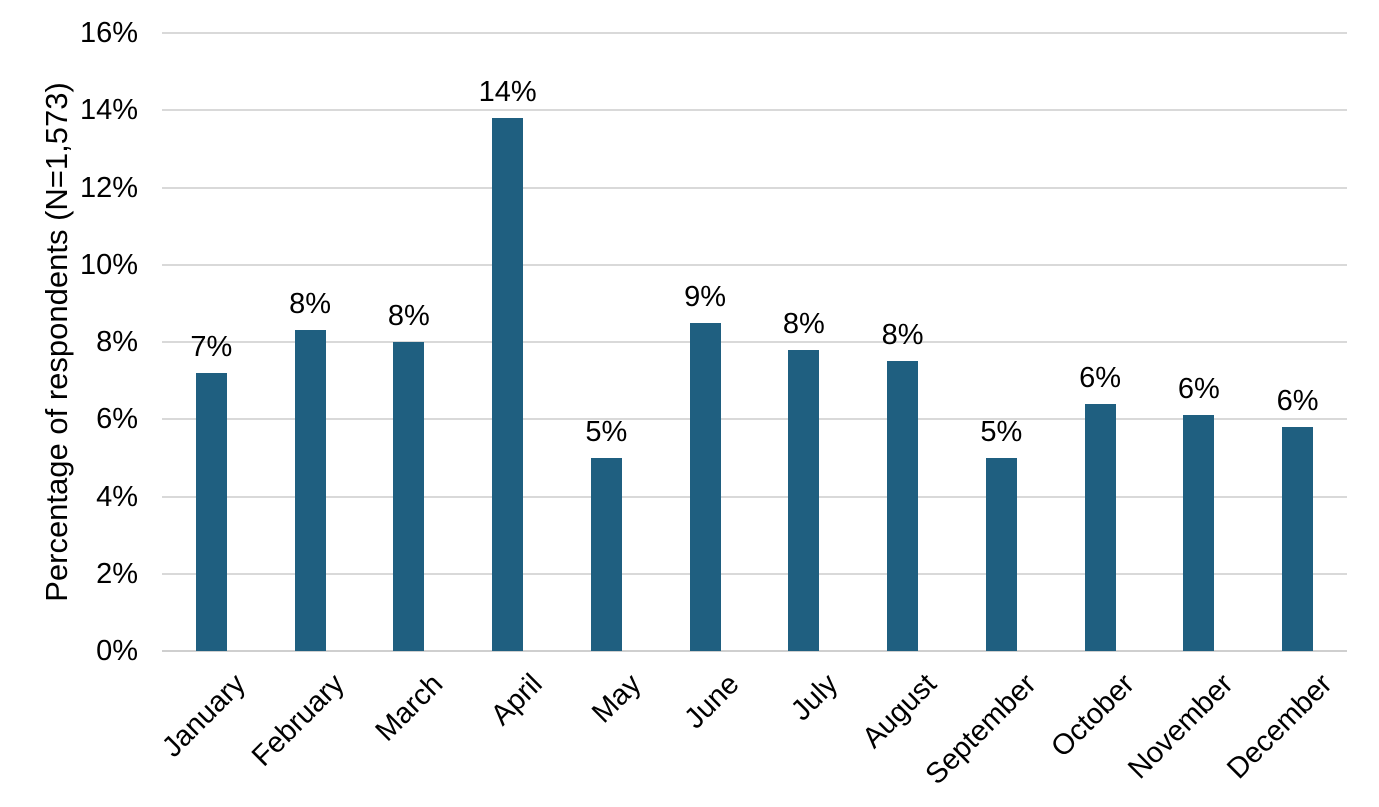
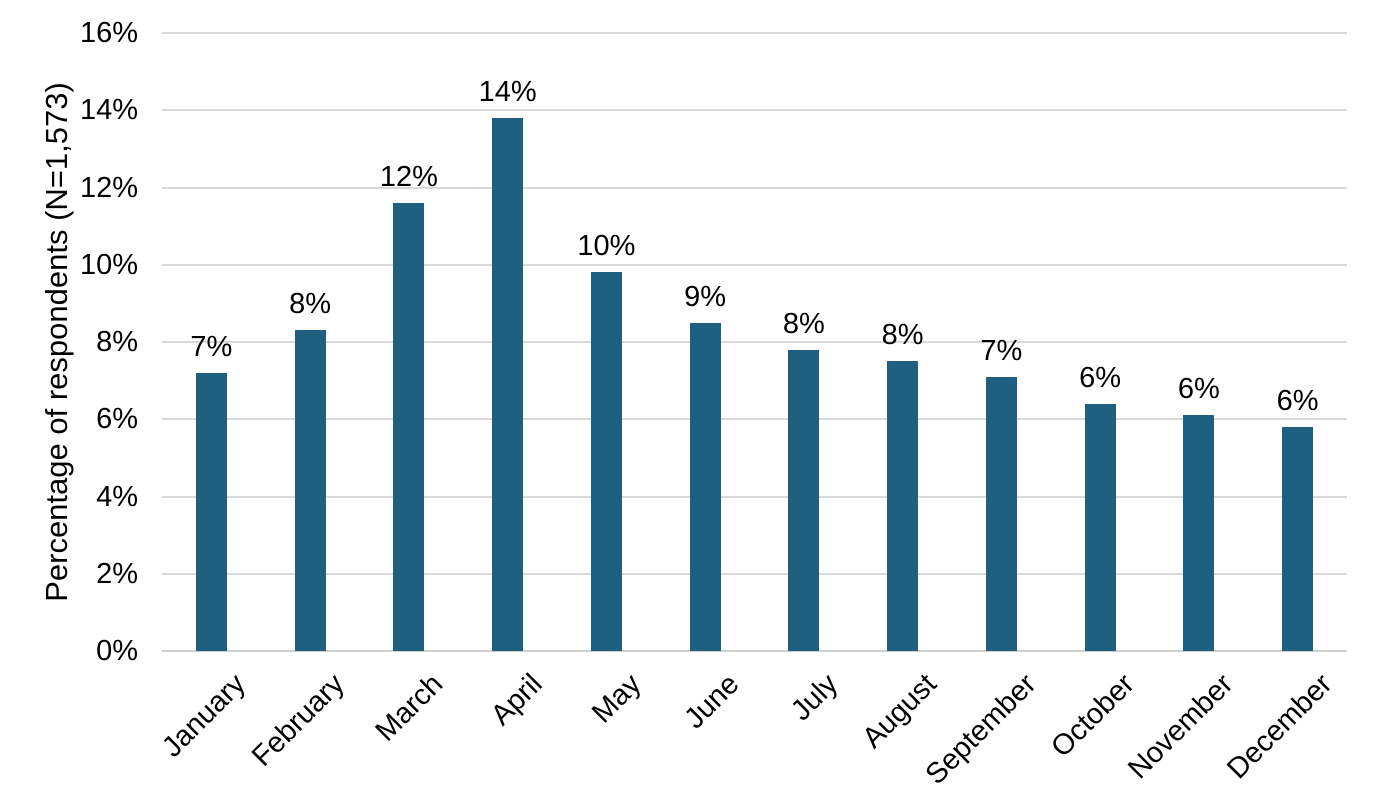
March: 8% -> 12%
May: 5% -> 10%
September: 5% -> 7%
